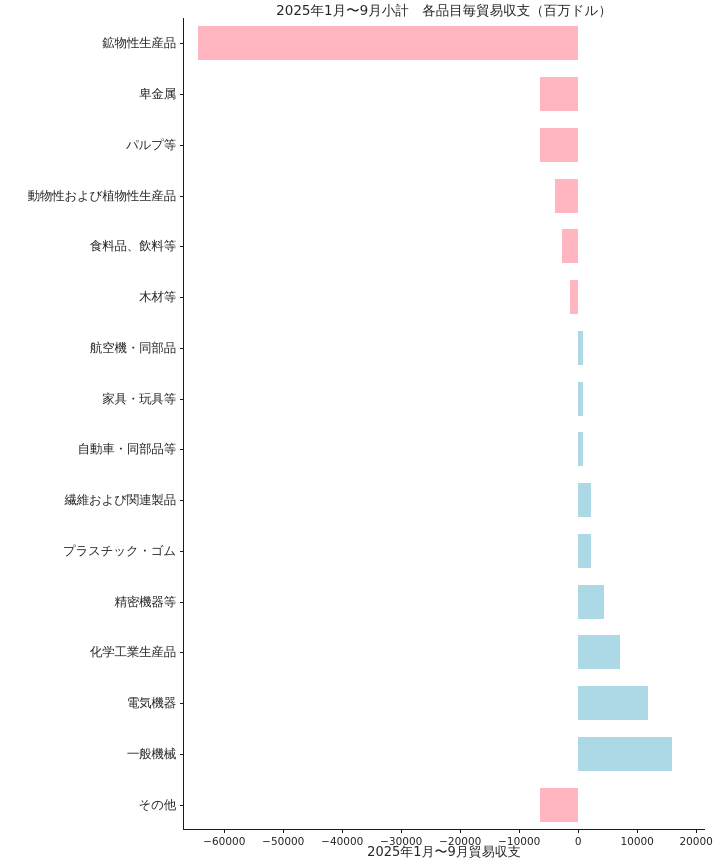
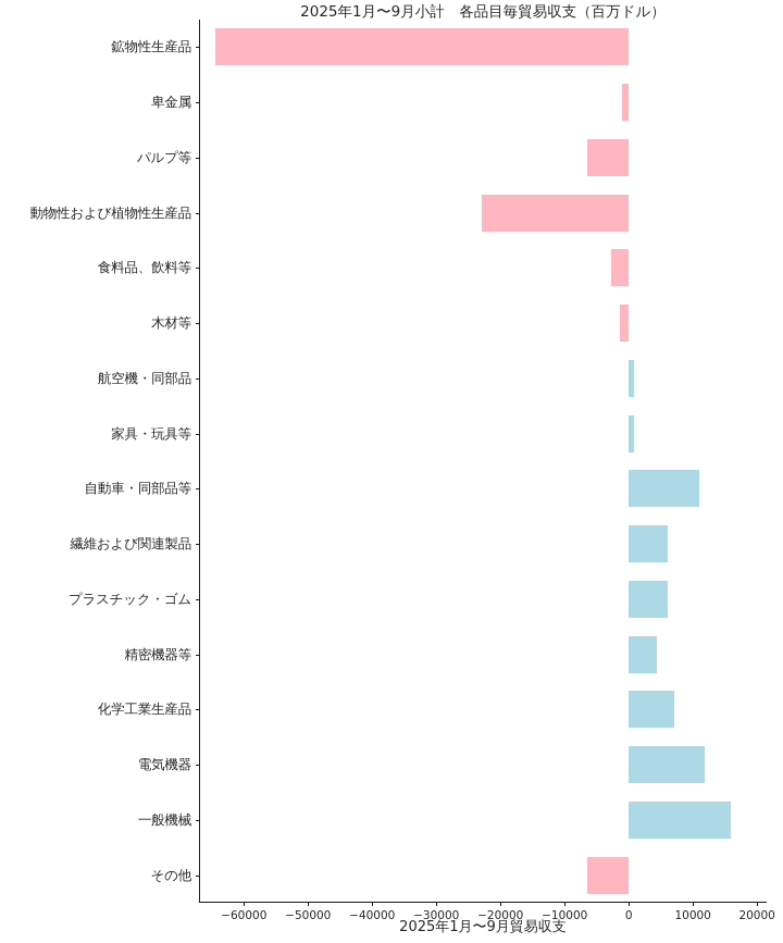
卑金属: -6000 -> -1000
動物性および植物性生産品: -4000 -> -23000
自動車・同部品等: 1000 -> 11000
繊維および関連製品: 2000 -> 6000
プラスチック・ゴム: 2000 -> 6000
